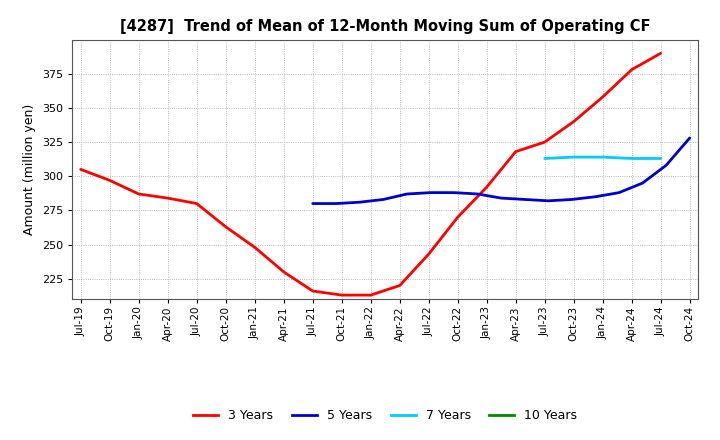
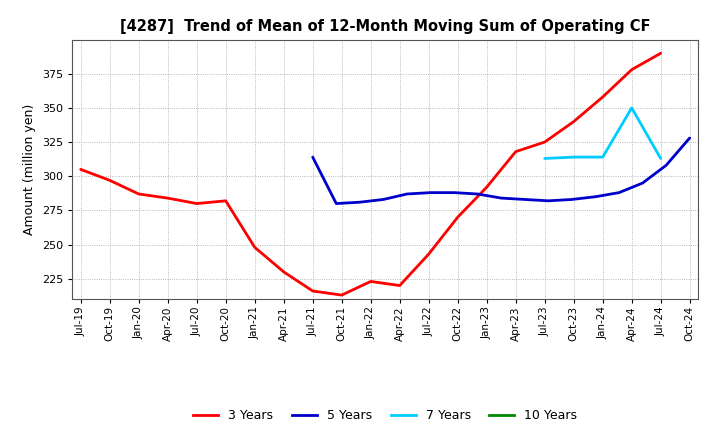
3 Years/Oct-20: 263 -> 282
5 Years/Jul-21: 280 -> 314
3 Years/Jan-22: 213 -> 223
7 Years/Apr-24: 313 -> 350
